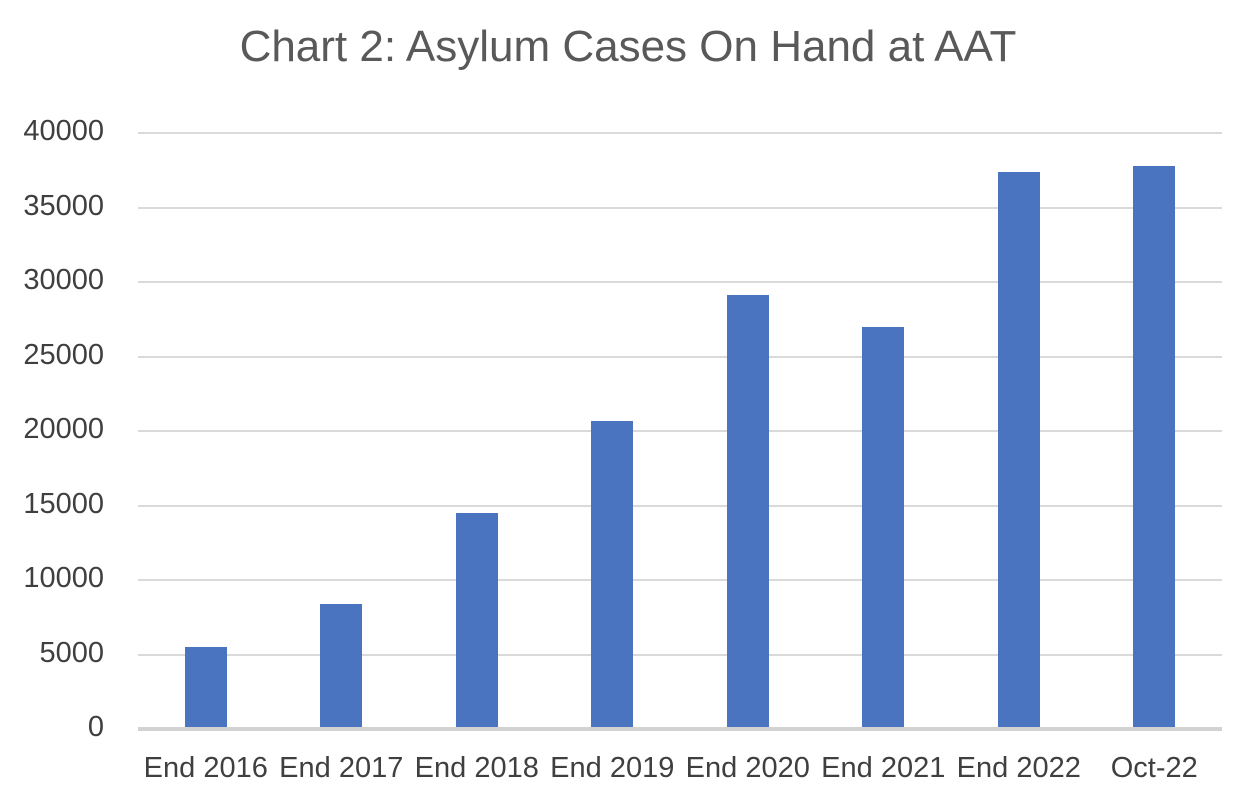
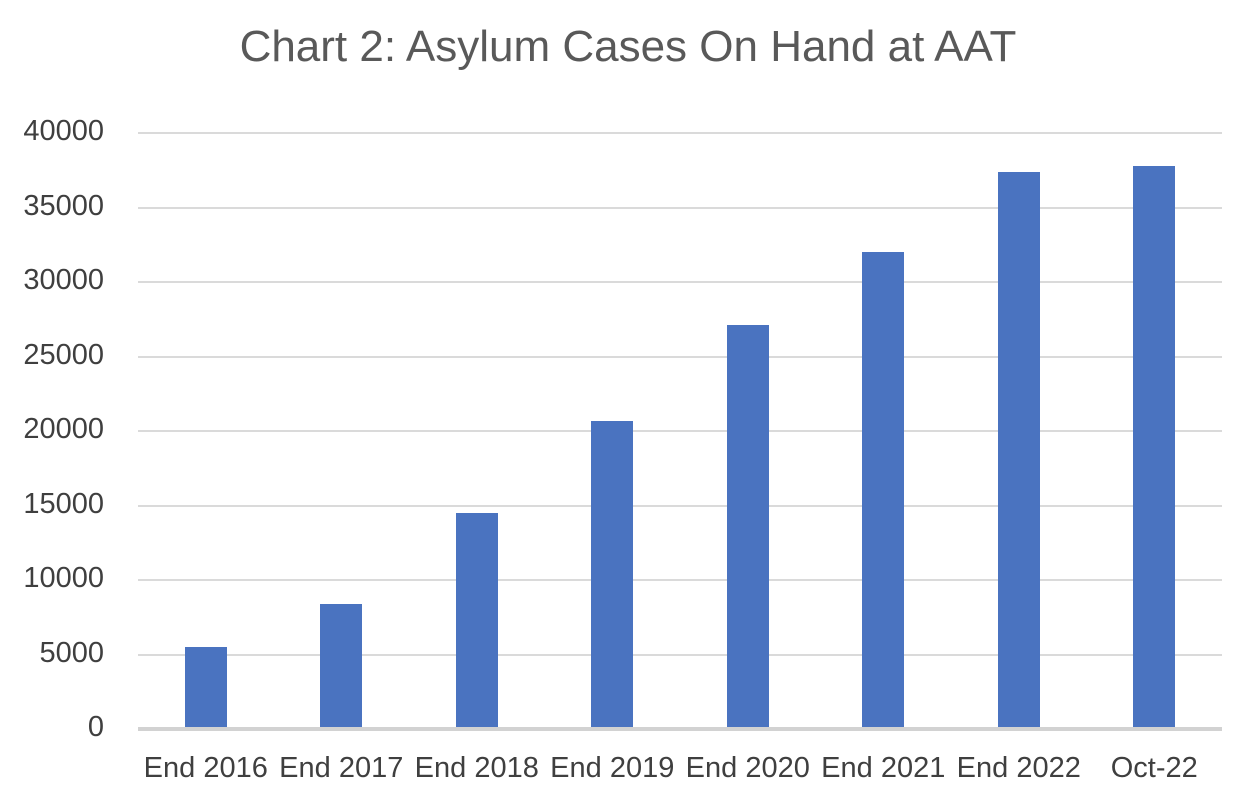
End 2020: 29100 -> 27100
End 2021: 27000 -> 32000
